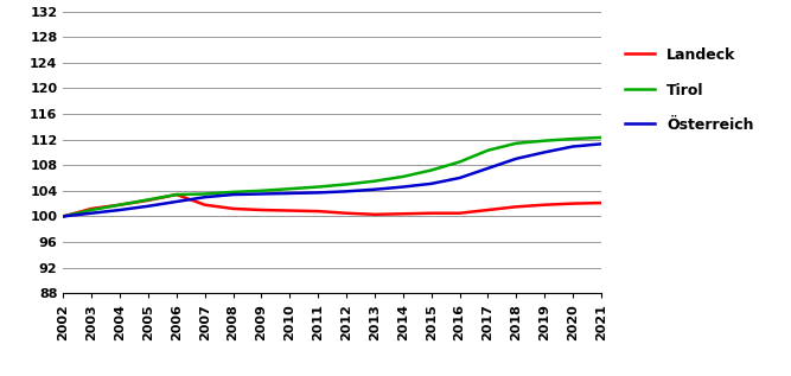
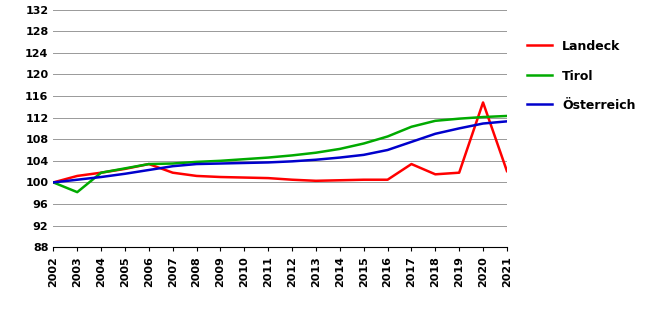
Tirol/2003: 101.0 -> 98.2
Landeck/2017: 101.0 -> 103.4
Landeck/2020: 102.0 -> 114.8
